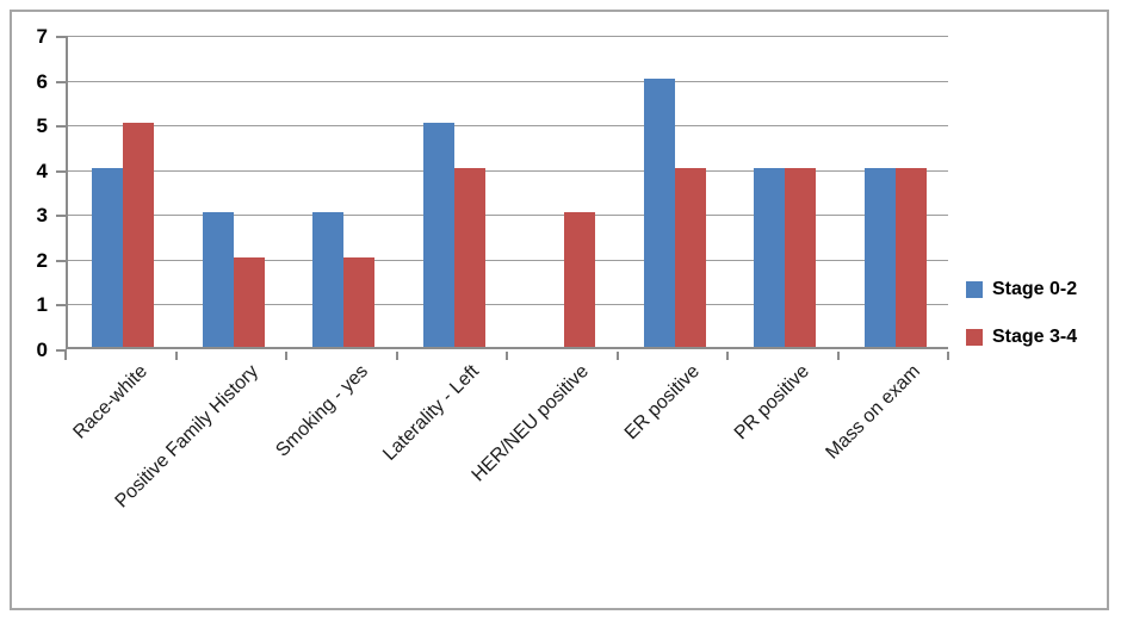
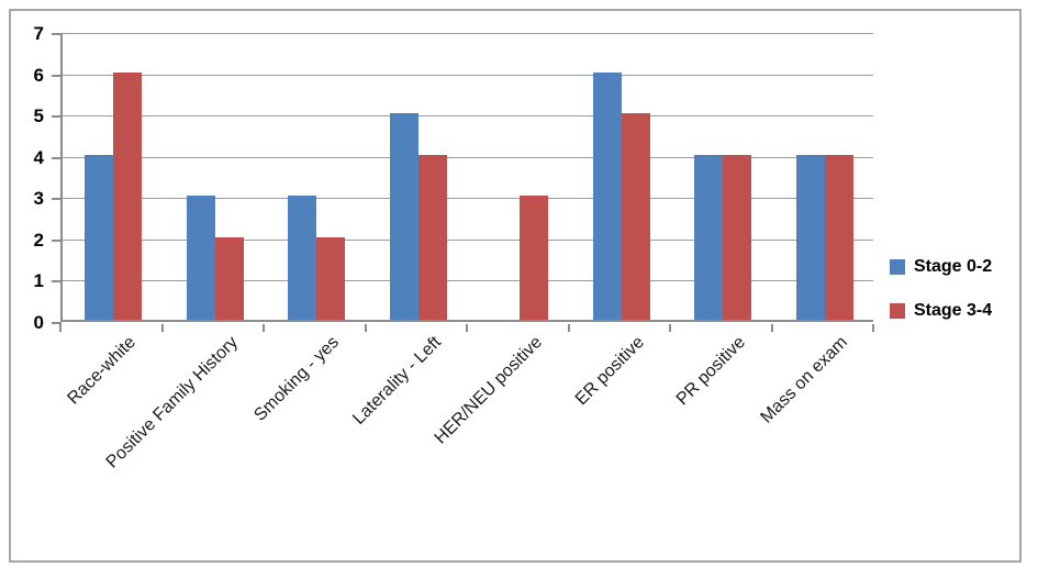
Stage 3-4/Race-white: 5 -> 6
Stage 3-4/ER positive: 4 -> 5
